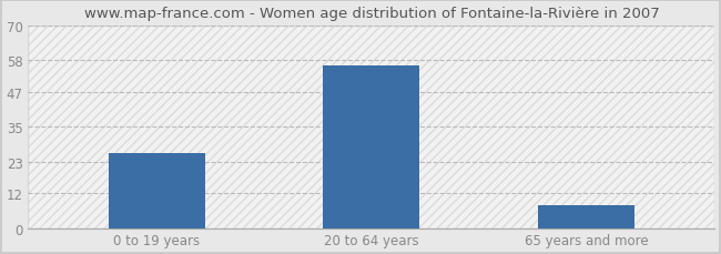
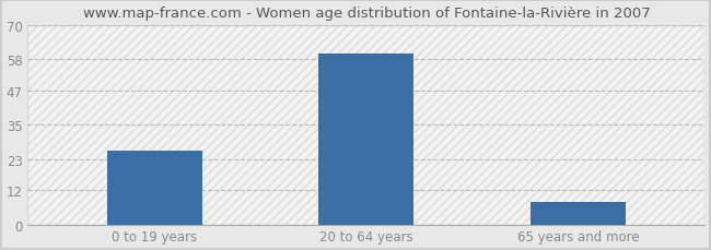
20 to 64 years: 56 -> 60
